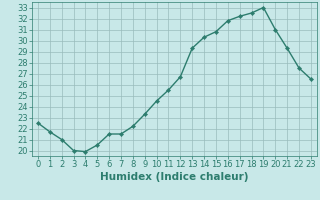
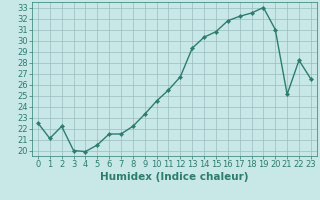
1: 21.7 -> 21.1
2: 21.0 -> 22.2
21: 29.3 -> 25.1
22: 27.5 -> 28.2
